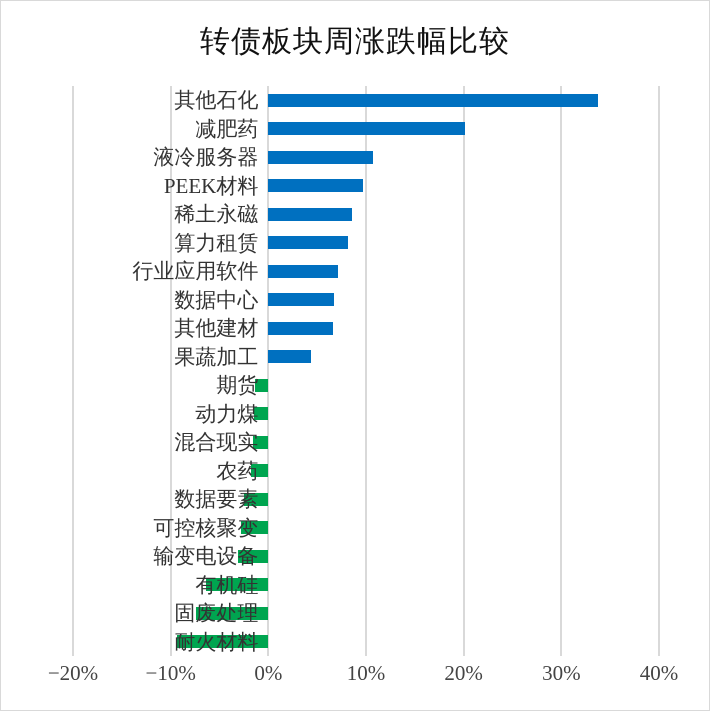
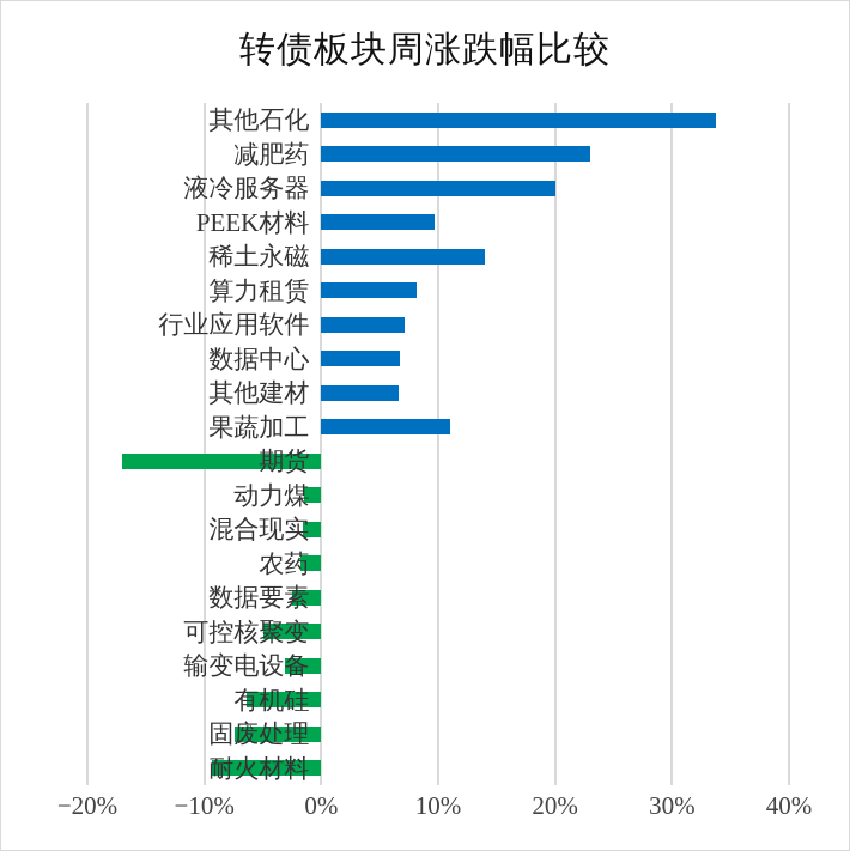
减肥药: 20% -> 23%
液冷服务器: 11% -> 20%
稀土永磁: 9% -> 14%
果蔬加工: 4% -> 11%
期货: -1% -> -17%
可控核聚变: -3% -> -5%
